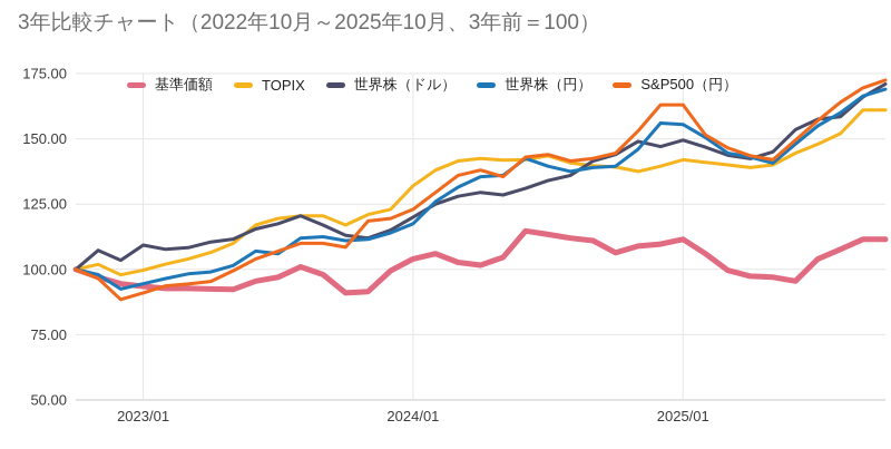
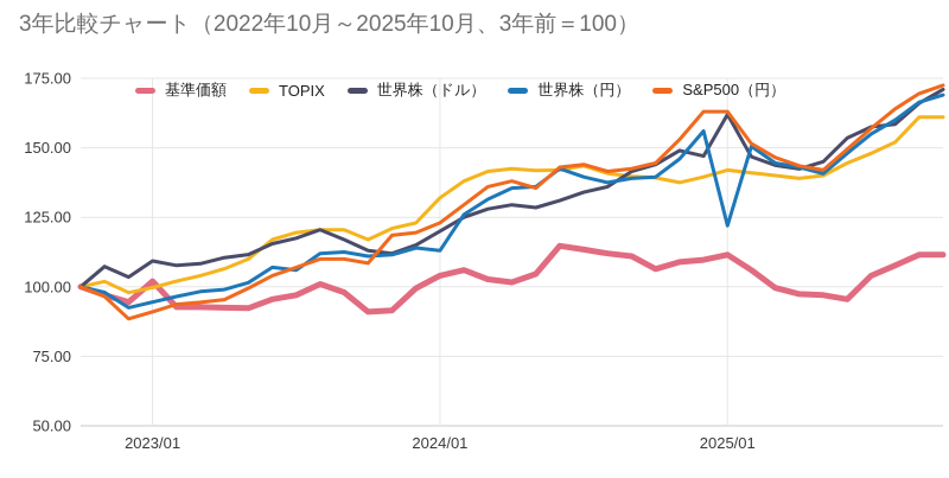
基準価額/2023/01: 94 -> 102
世界株（円）/2024/01: 118 -> 113
世界株（ドル）/2025/01: 150 -> 162
世界株（円）/2025/01: 156 -> 122
